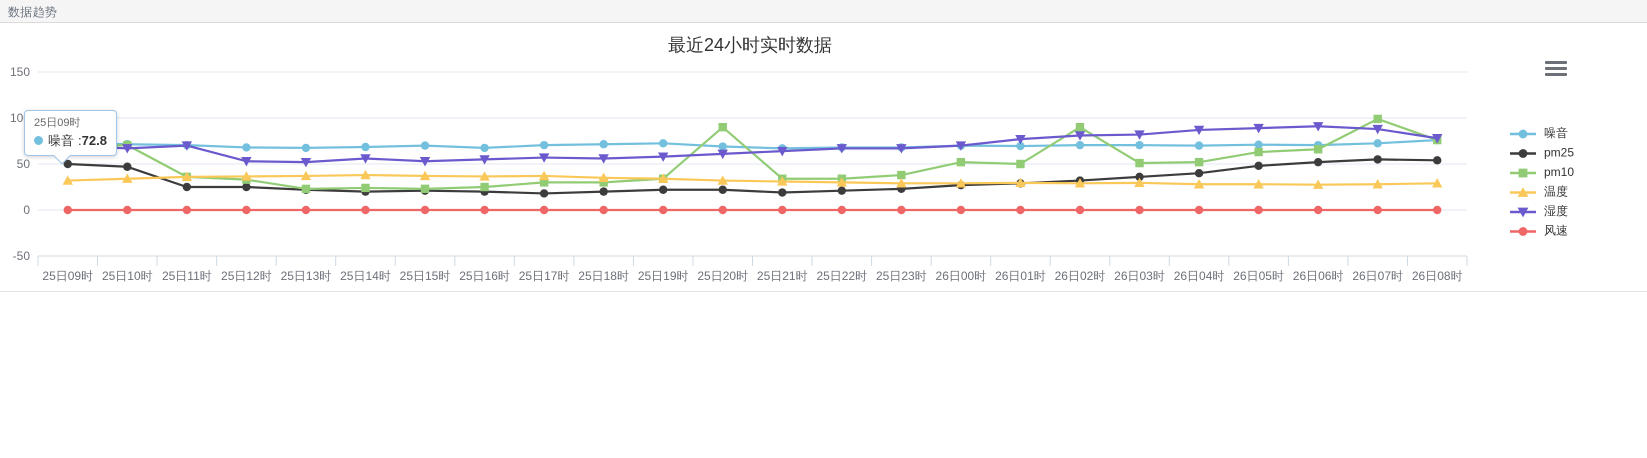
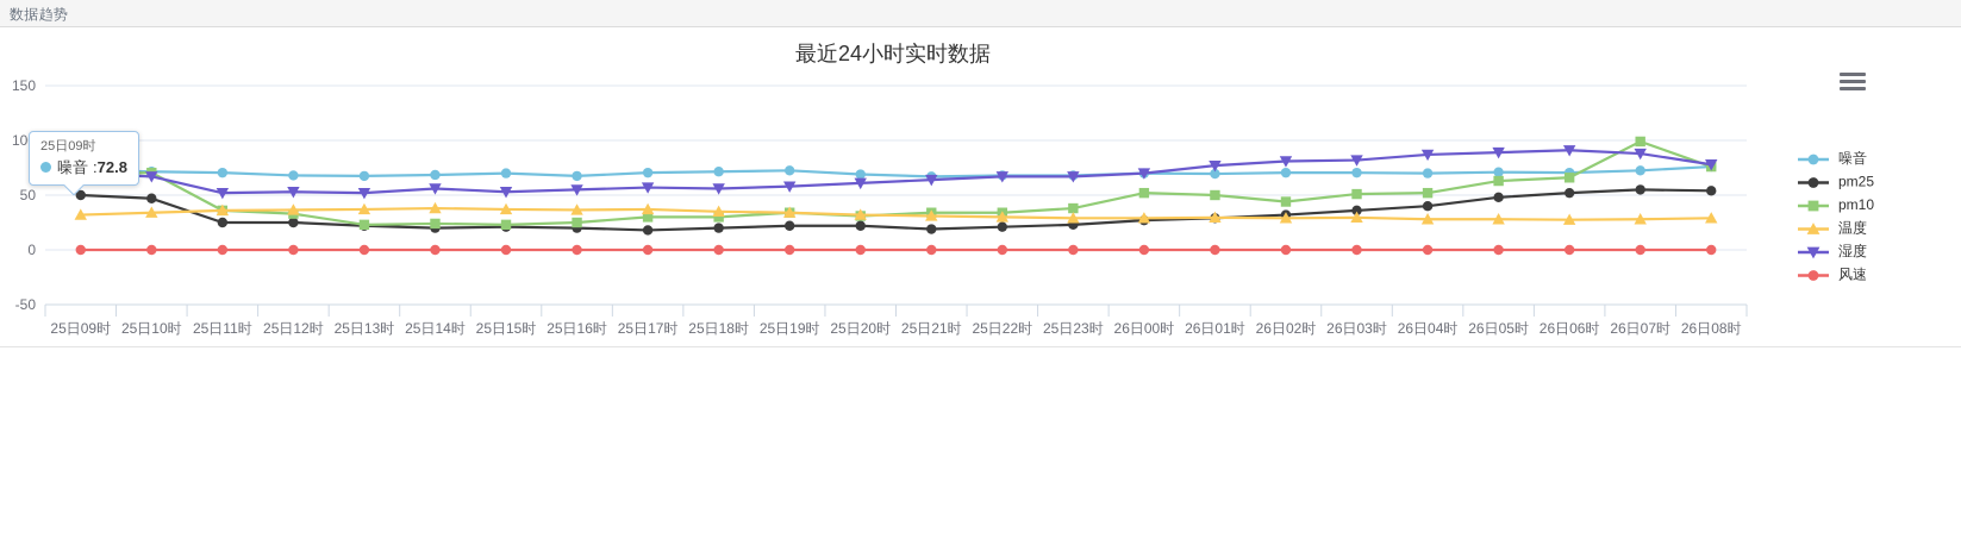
湿度/25日11时: 70 -> 50
pm10/25日20时: 90 -> 30
pm10/26日02时: 90 -> 40
